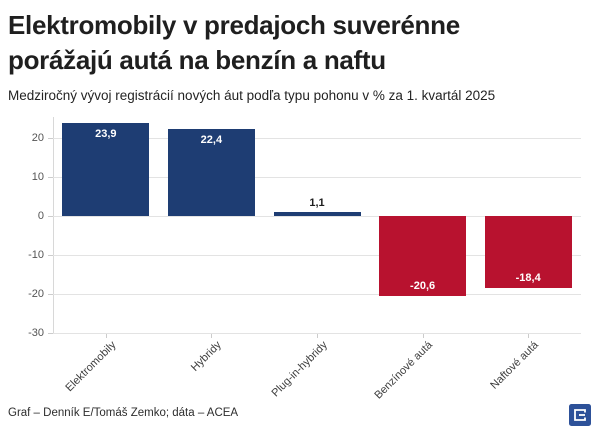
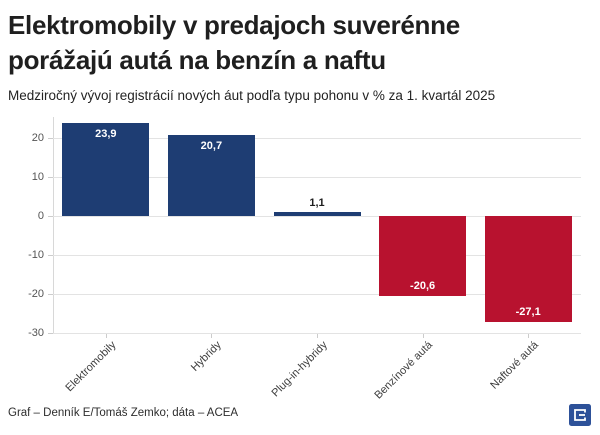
Hybridy: 22,4 -> 20,7
Naftové autá: -18,4 -> -27,1
